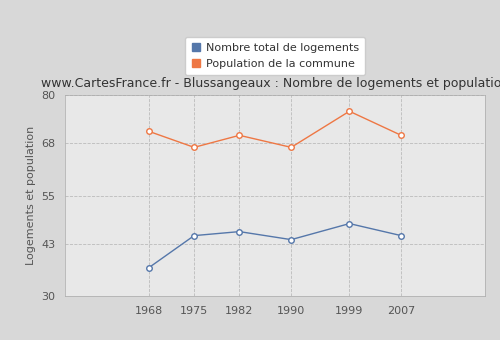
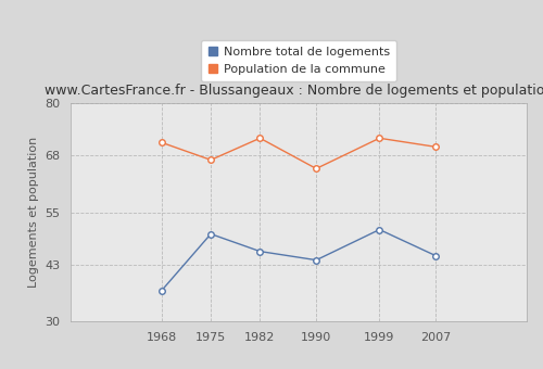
Nombre total de logements/1975: 45 -> 50
Population de la commune/1982: 70 -> 72
Population de la commune/1990: 67 -> 65
Nombre total de logements/1999: 48 -> 51
Population de la commune/1999: 76 -> 72
